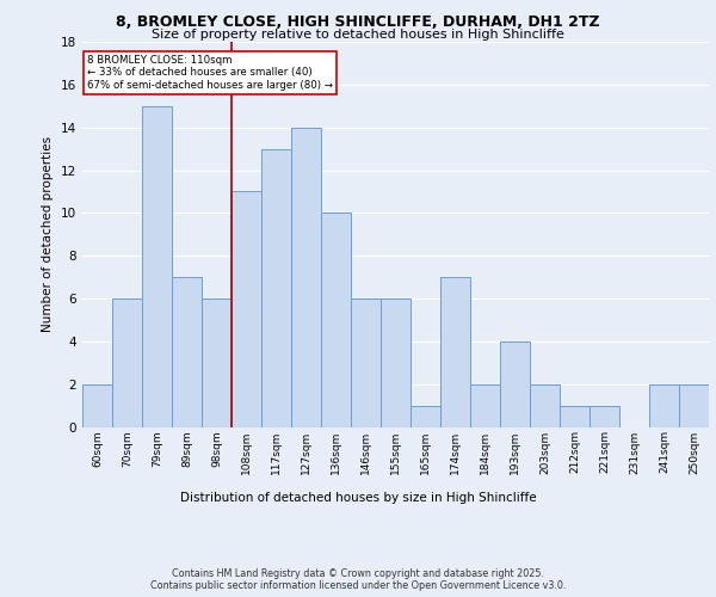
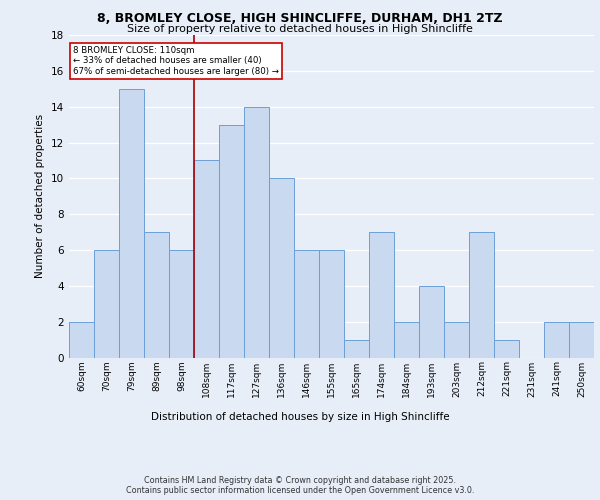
212sqm: 1 -> 7
